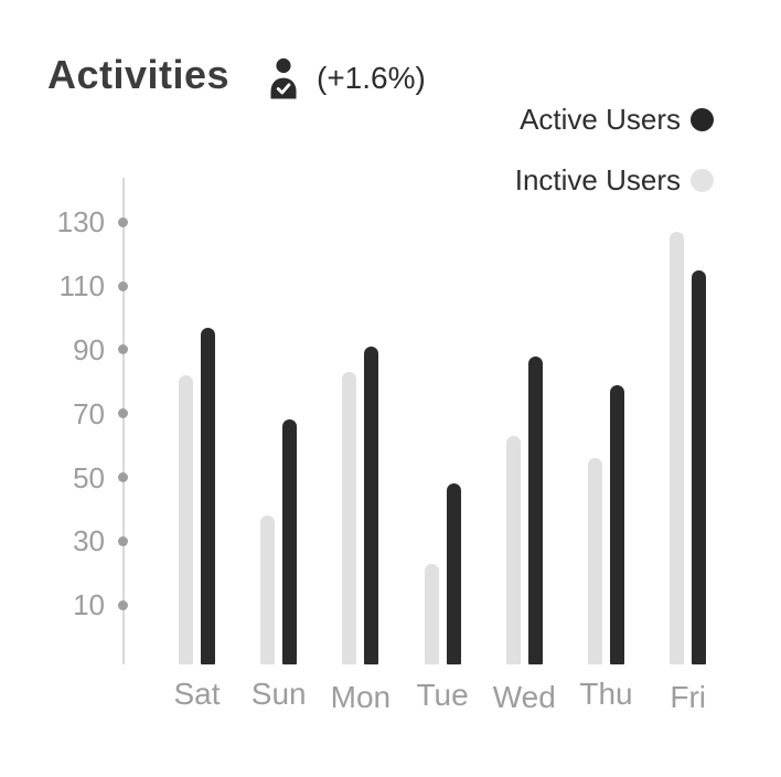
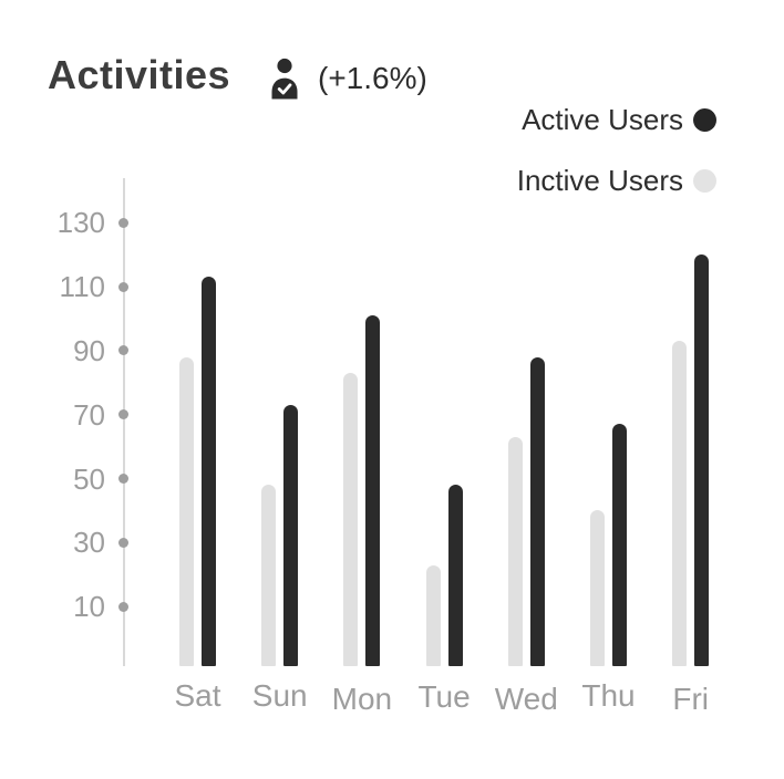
Active Users/Sat: 97 -> 113
Inctive Users/Sat: 82 -> 88
Active Users/Sun: 68 -> 73
Inctive Users/Sun: 38 -> 48
Active Users/Mon: 91 -> 101
Active Users/Thu: 79 -> 67
Inctive Users/Thu: 56 -> 40
Active Users/Fri: 115 -> 120
Inctive Users/Fri: 127 -> 93
